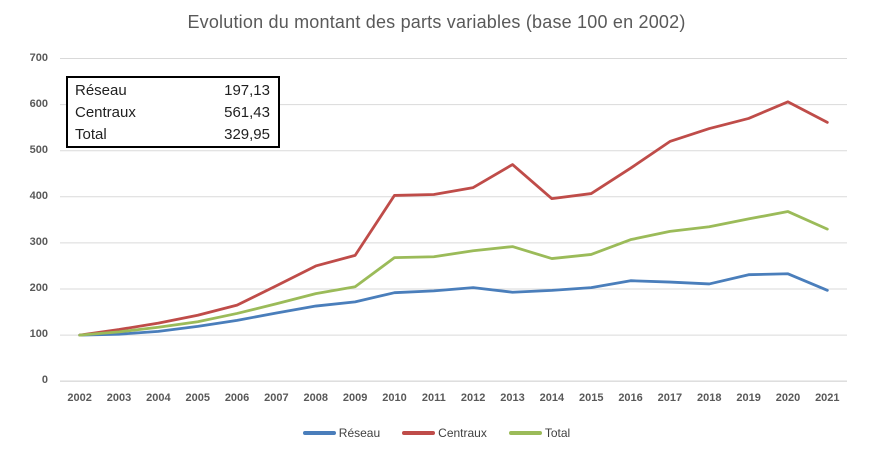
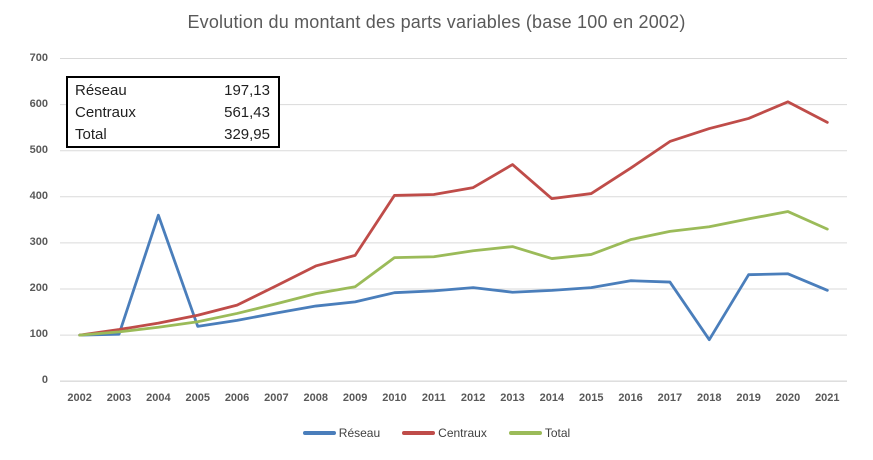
Réseau/2004: 110 -> 360
Réseau/2018: 210 -> 90
